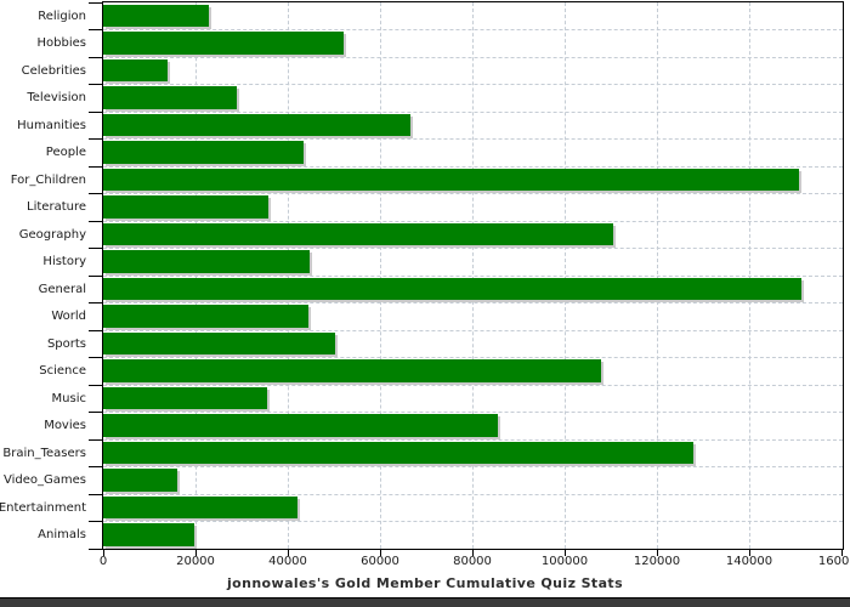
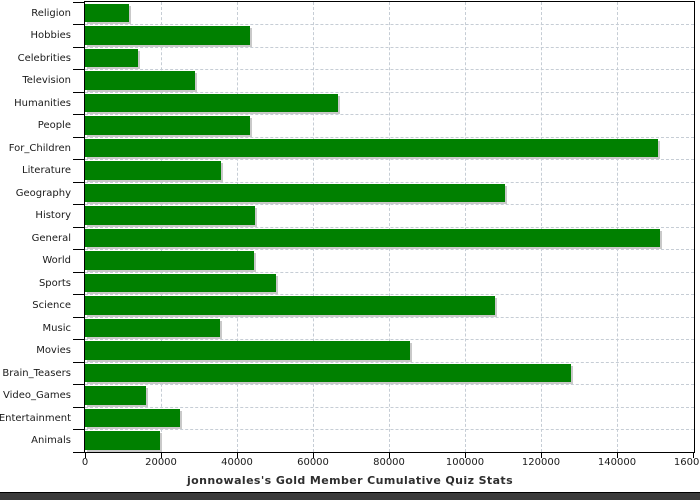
Religion: 23000 -> 12000
Hobbies: 52000 -> 43000
Entertainment: 42000 -> 25000
